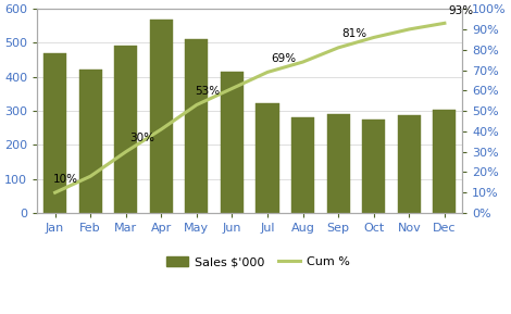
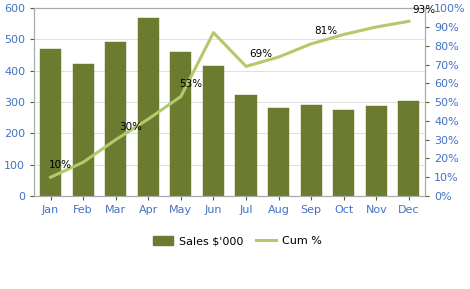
Sales $'000/May: 511 -> 460
Cum %/Jun: 61% -> 87%
